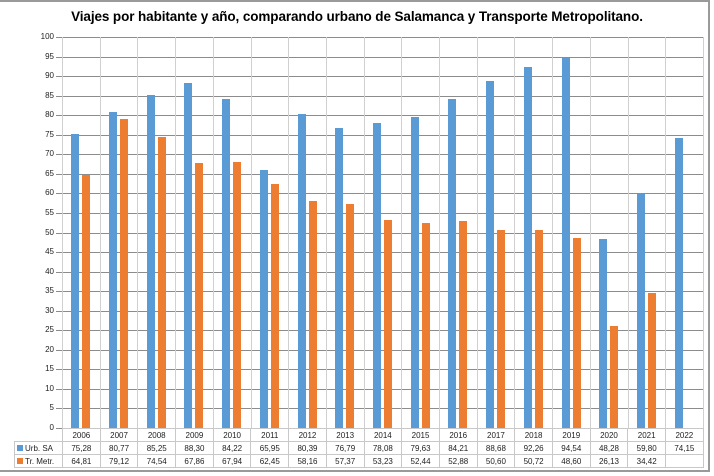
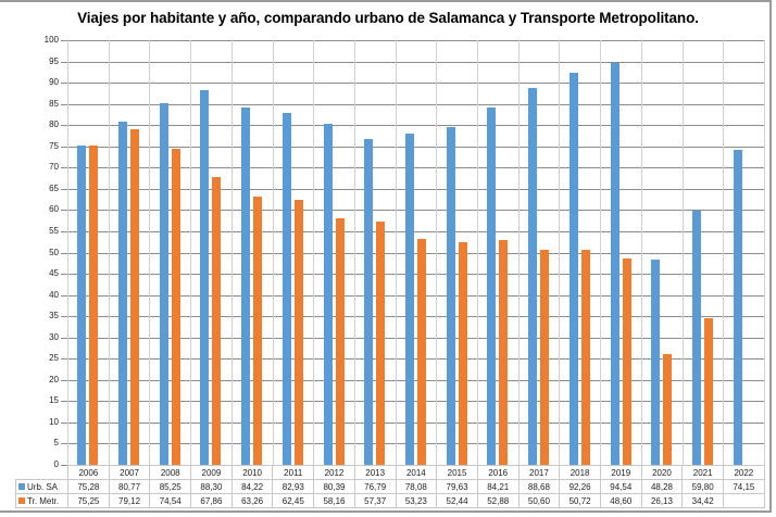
Tr. Metr./2006: 64,81 -> 75,25
Tr. Metr./2010: 67,94 -> 63,26
Urb. SA/2011: 65,95 -> 82,93
